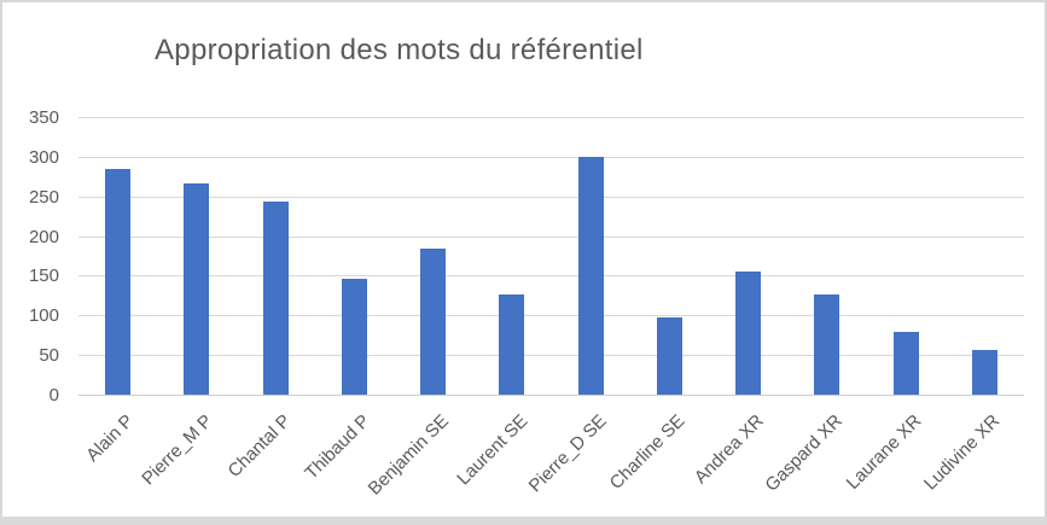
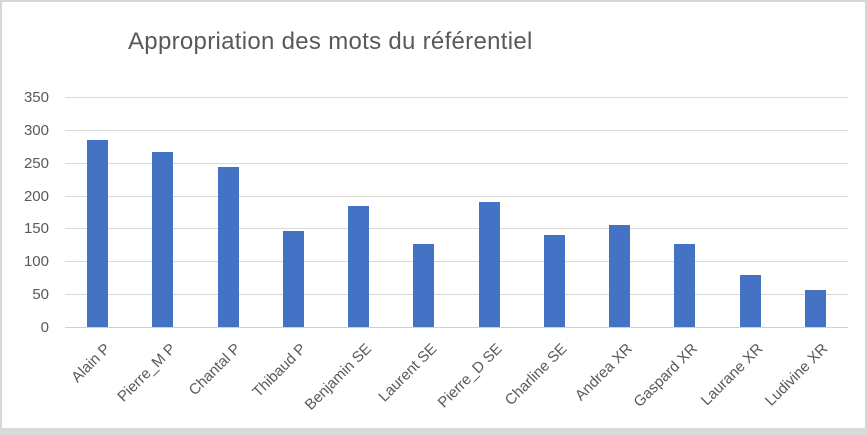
Pierre_D SE: 300 -> 190
Charline SE: 100 -> 140
